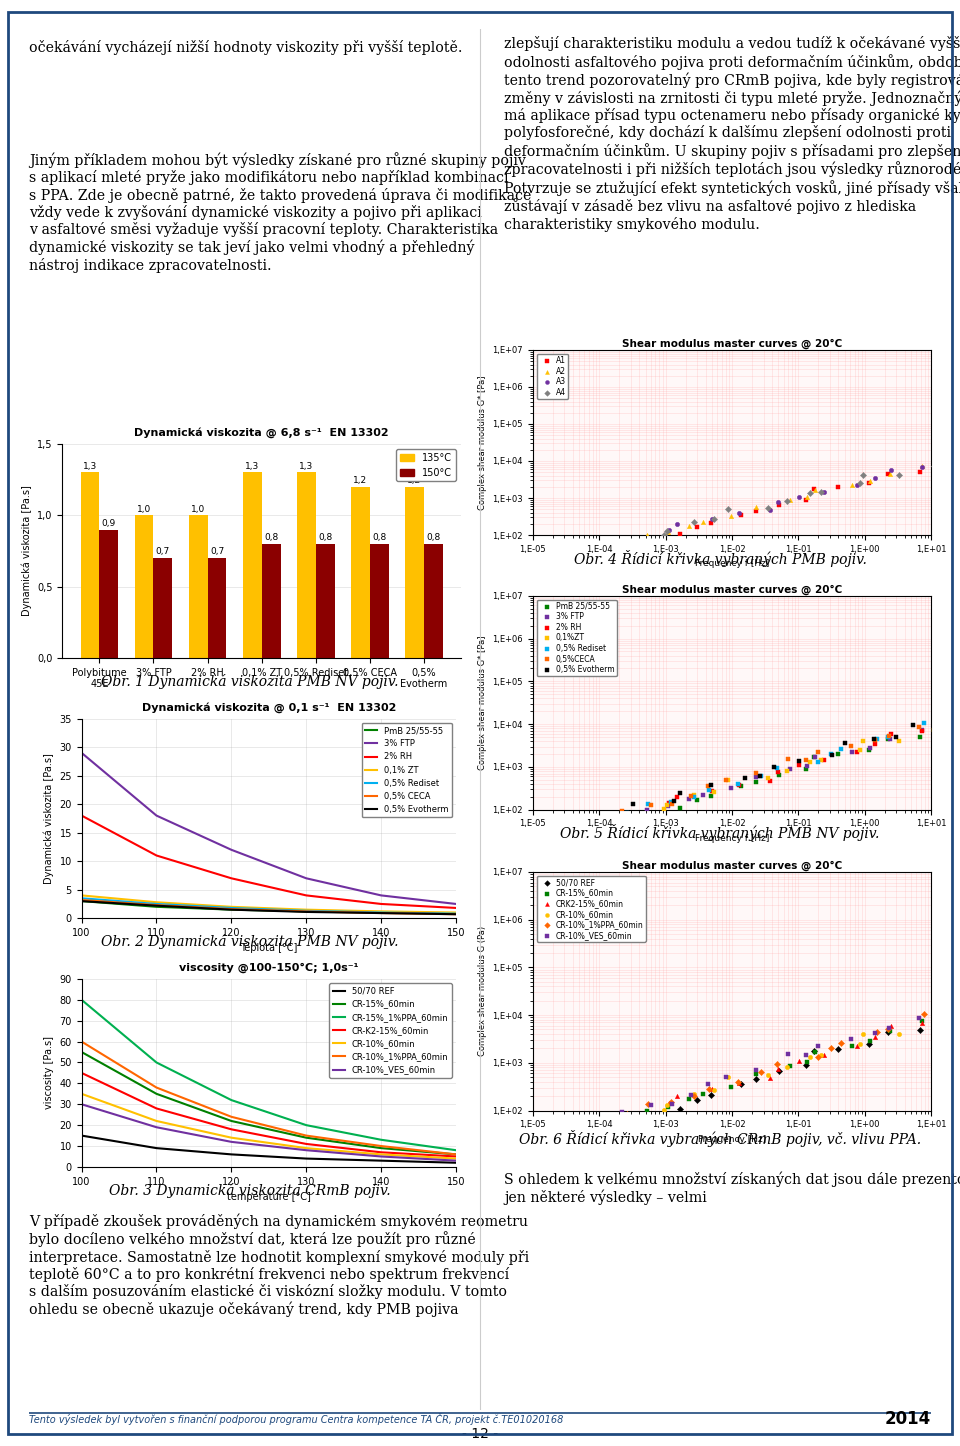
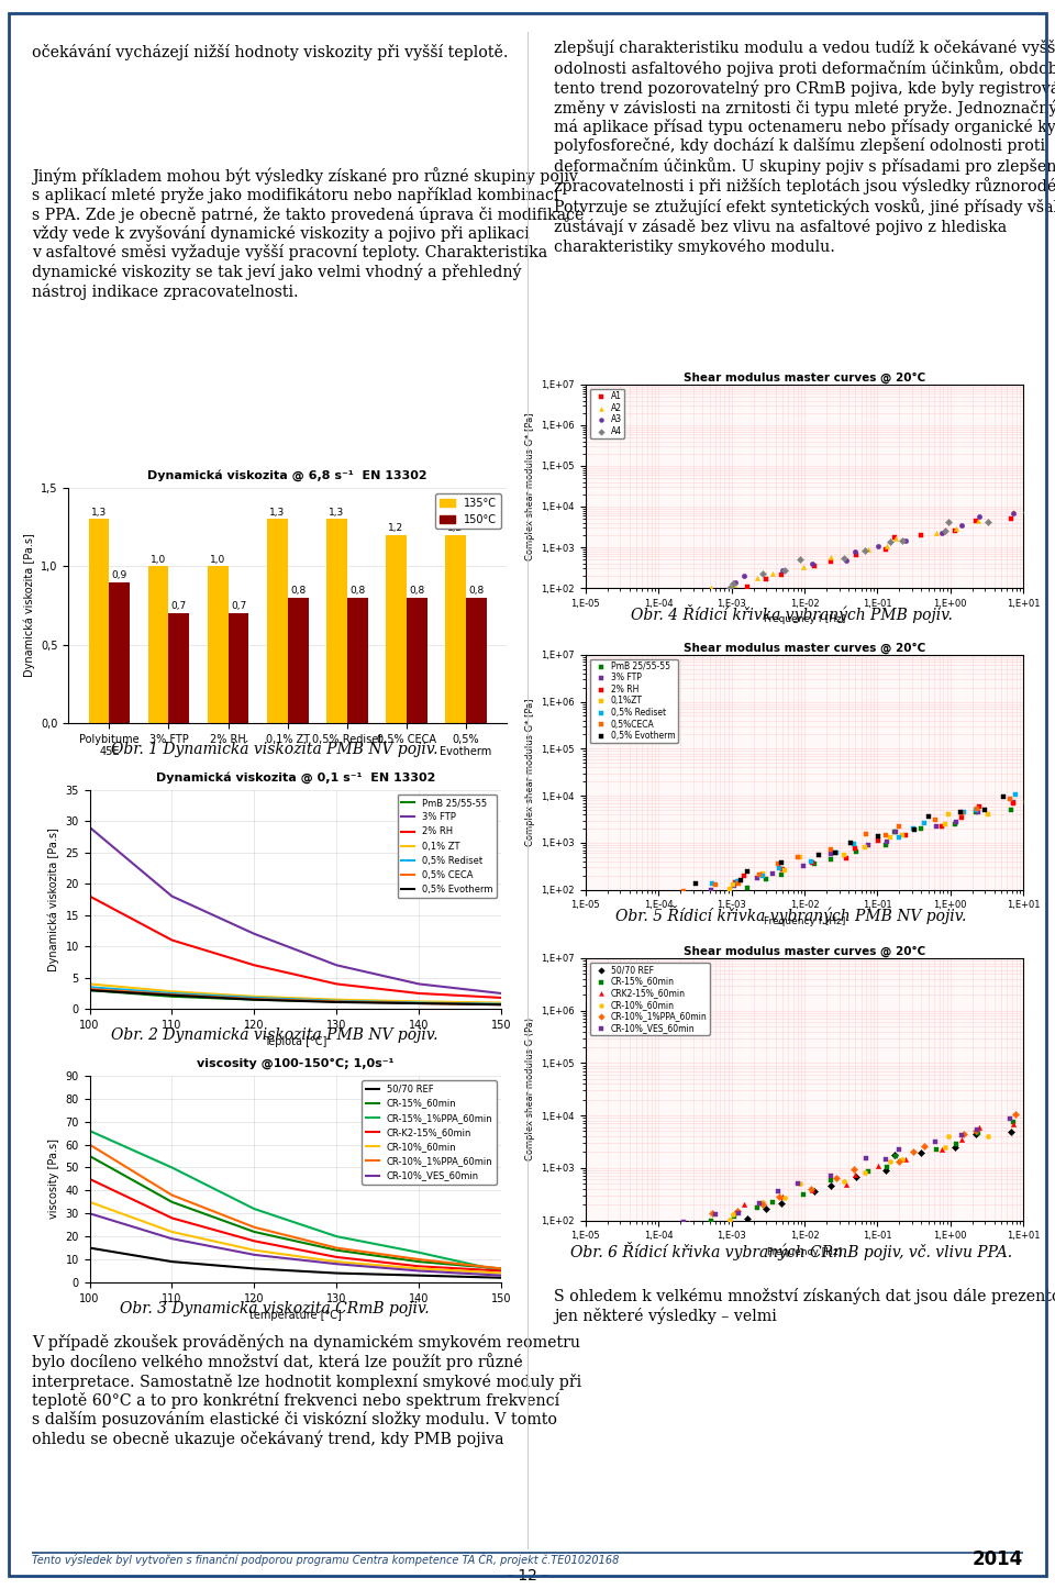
viscosity @100-150°C; 1,0s⁻¹/CR-15%_1%PPA_60min/100: 80 -> 66
viscosity @100-150°C; 1,0s⁻¹/CR-15%_1%PPA_60min/150: 8 -> 5
